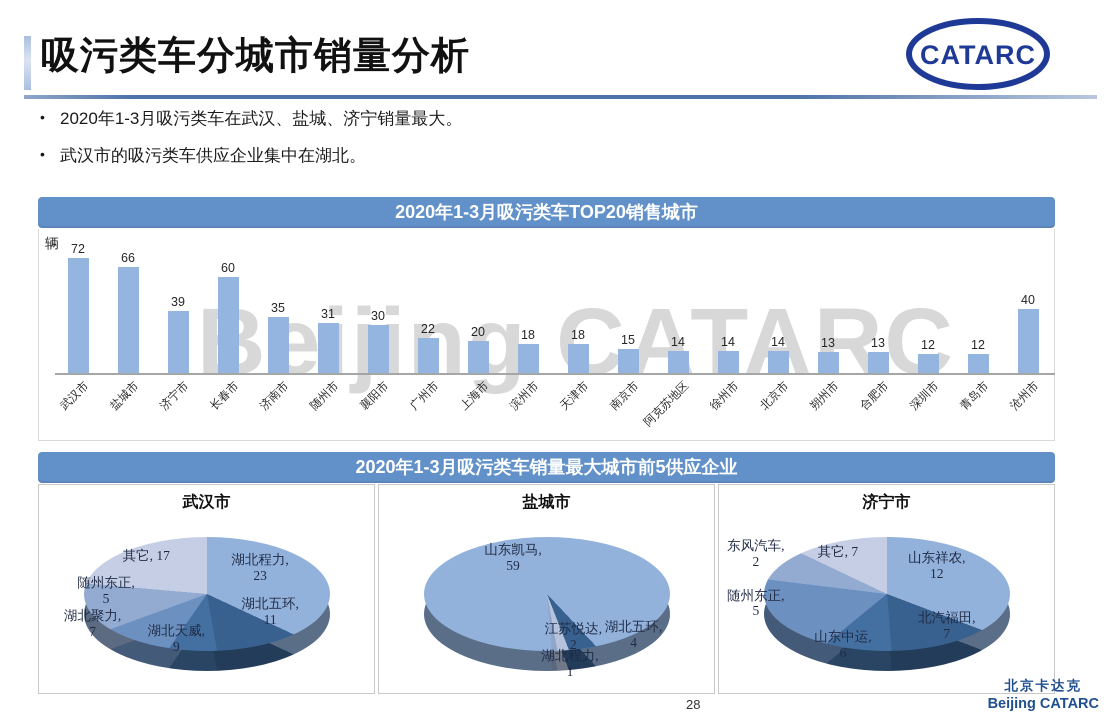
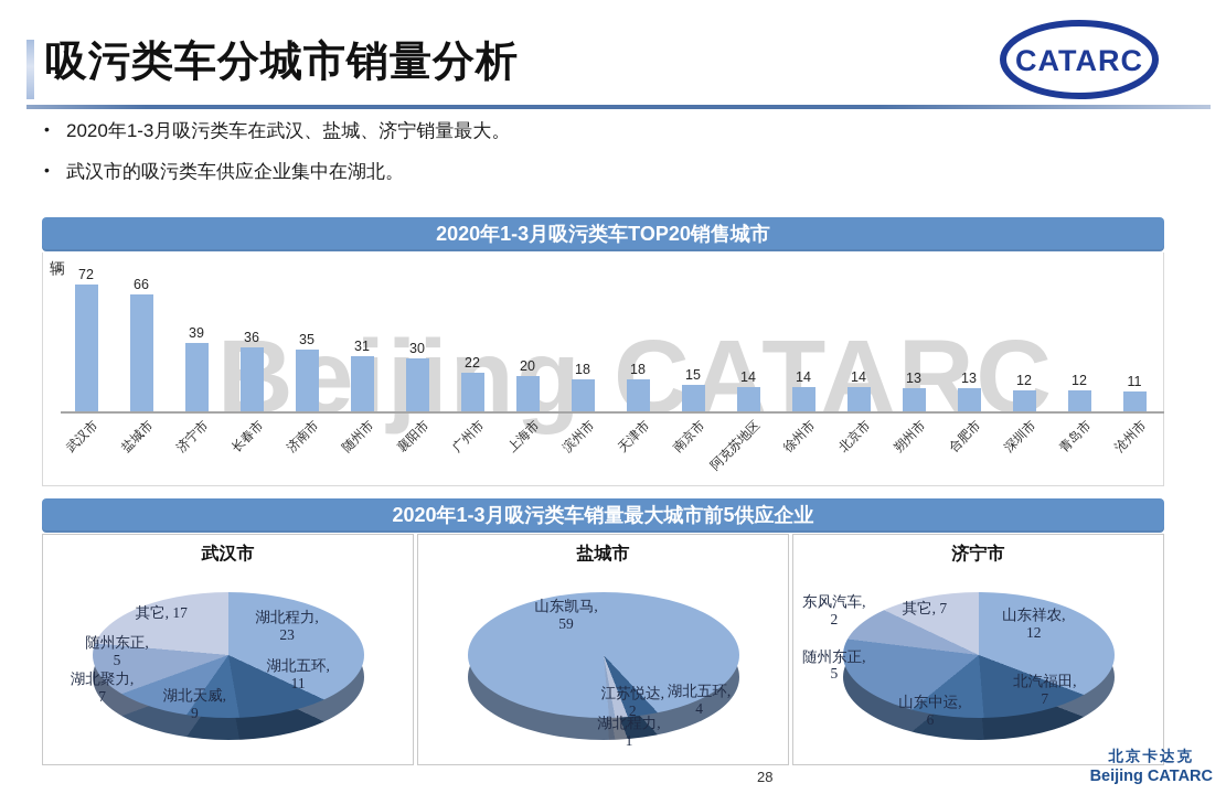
2020年1-3月吸污类车TOP20销售城市/长春市: 60 -> 36
2020年1-3月吸污类车TOP20销售城市/沧州市: 40 -> 11
